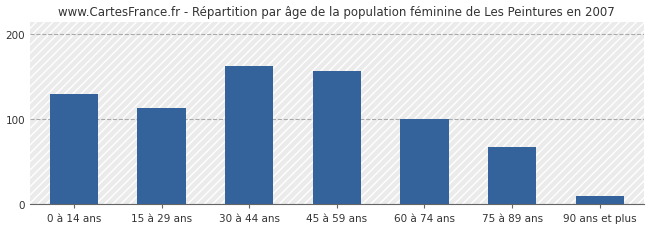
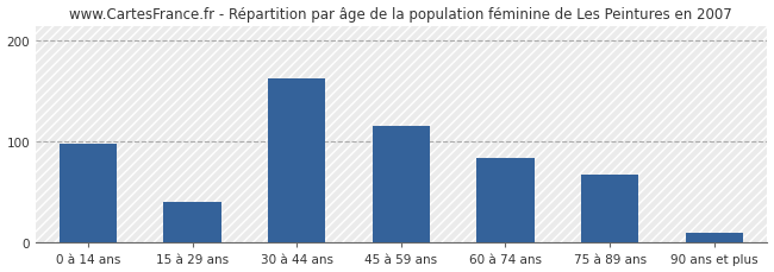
0 à 14 ans: 130 -> 98
15 à 29 ans: 113 -> 40
45 à 59 ans: 157 -> 116
60 à 74 ans: 100 -> 84
